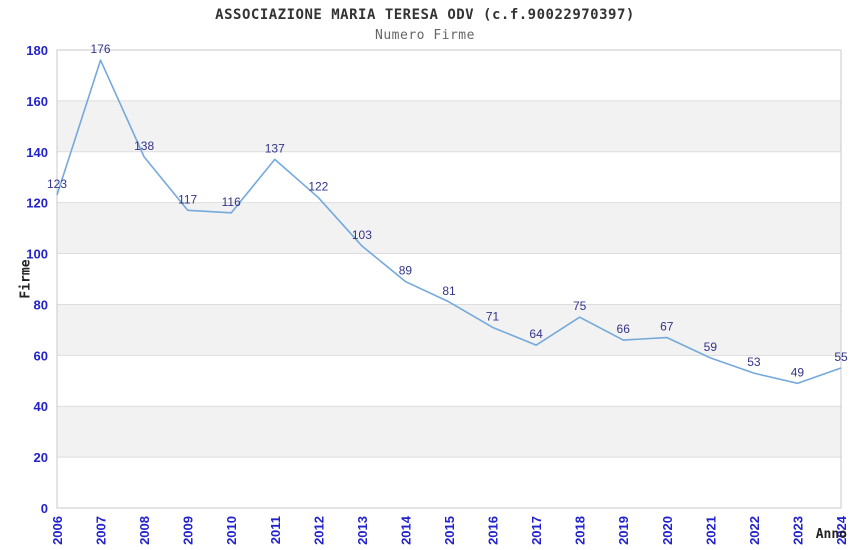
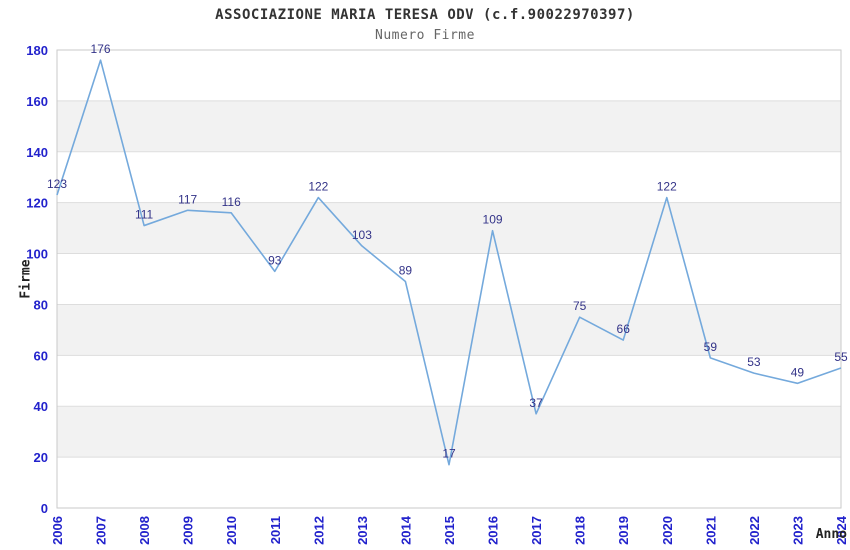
2008: 138 -> 111
2011: 137 -> 93
2015: 81 -> 17
2016: 71 -> 109
2017: 64 -> 37
2020: 67 -> 122
